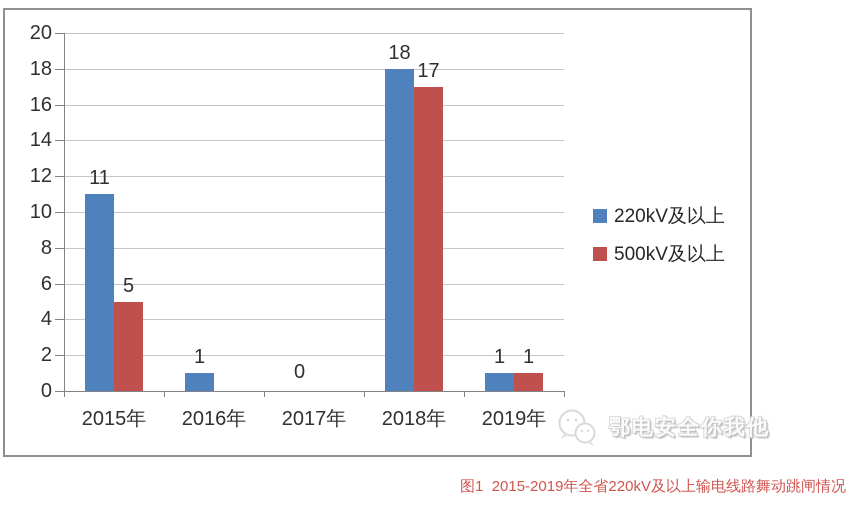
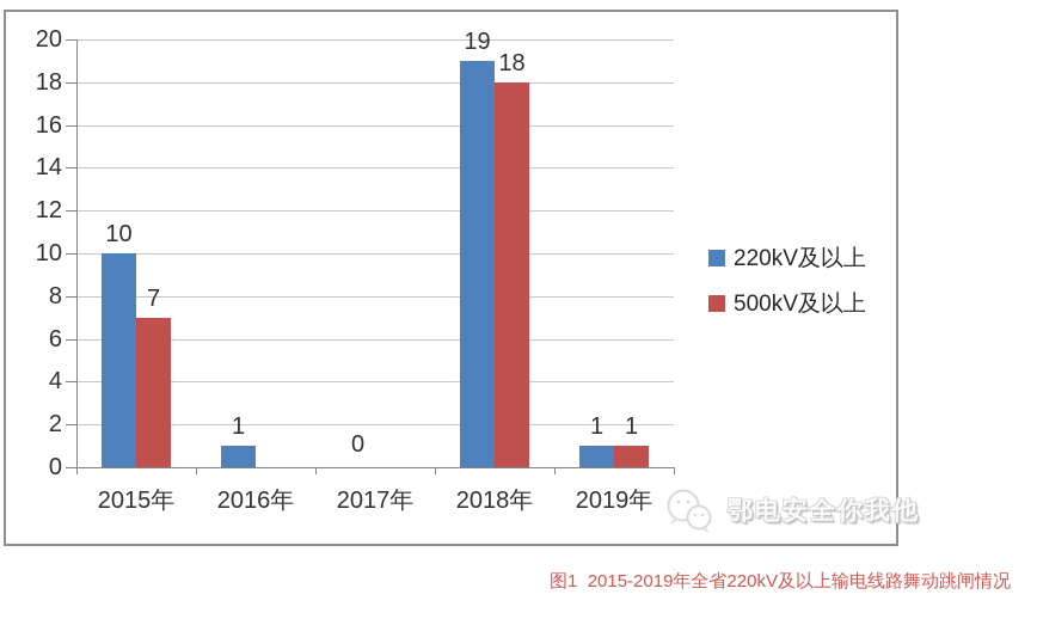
220kV及以上/2015年: 11 -> 10
500kV及以上/2015年: 5 -> 7
220kV及以上/2018年: 18 -> 19
500kV及以上/2018年: 17 -> 18
